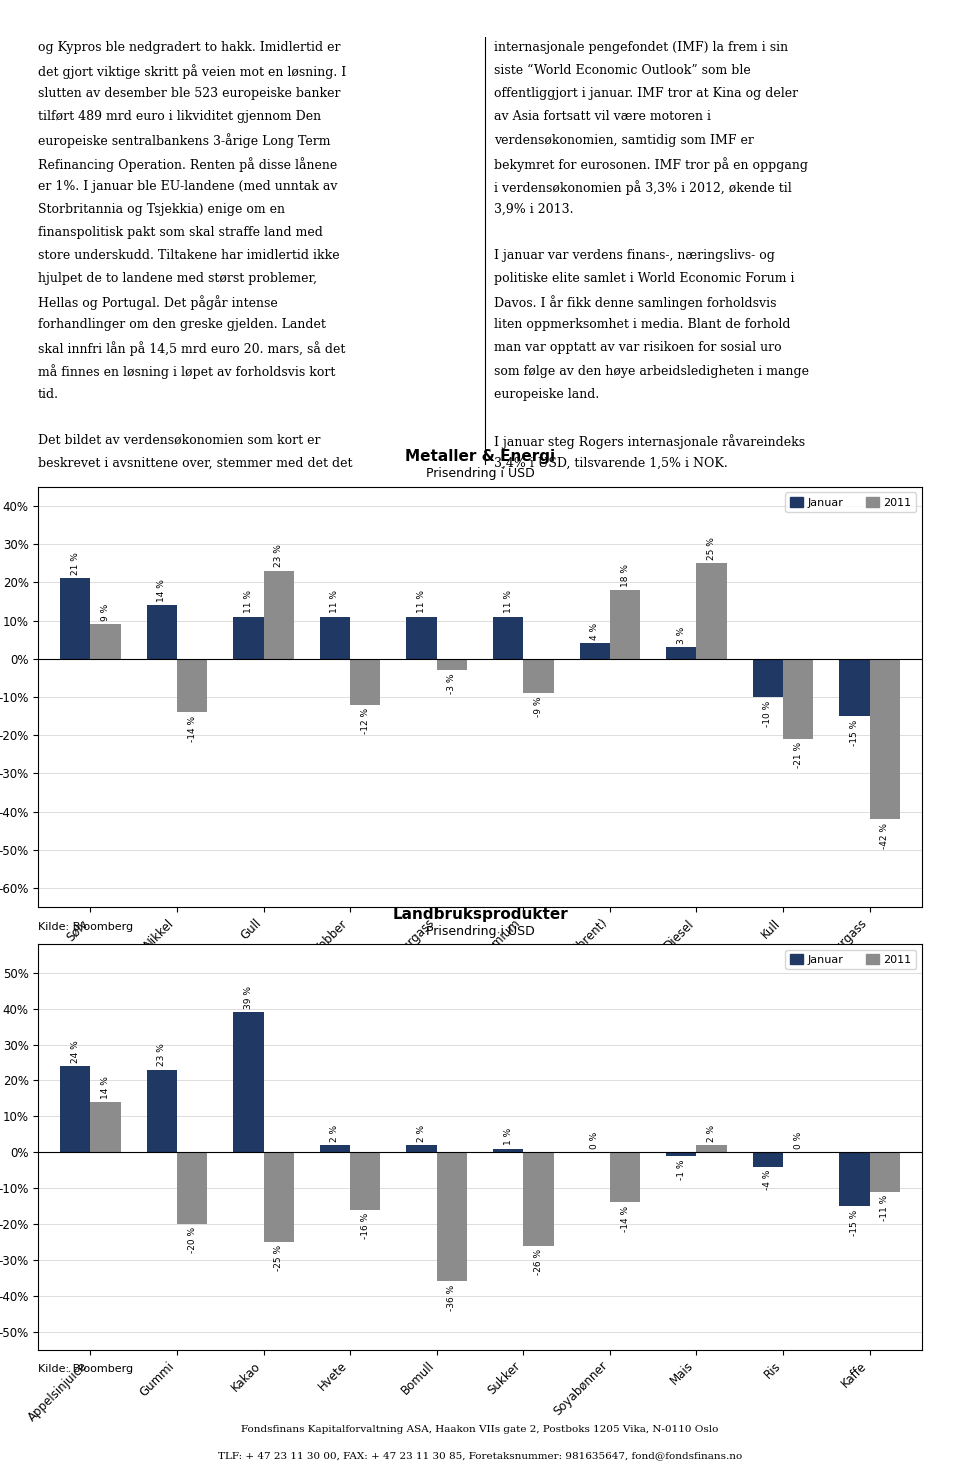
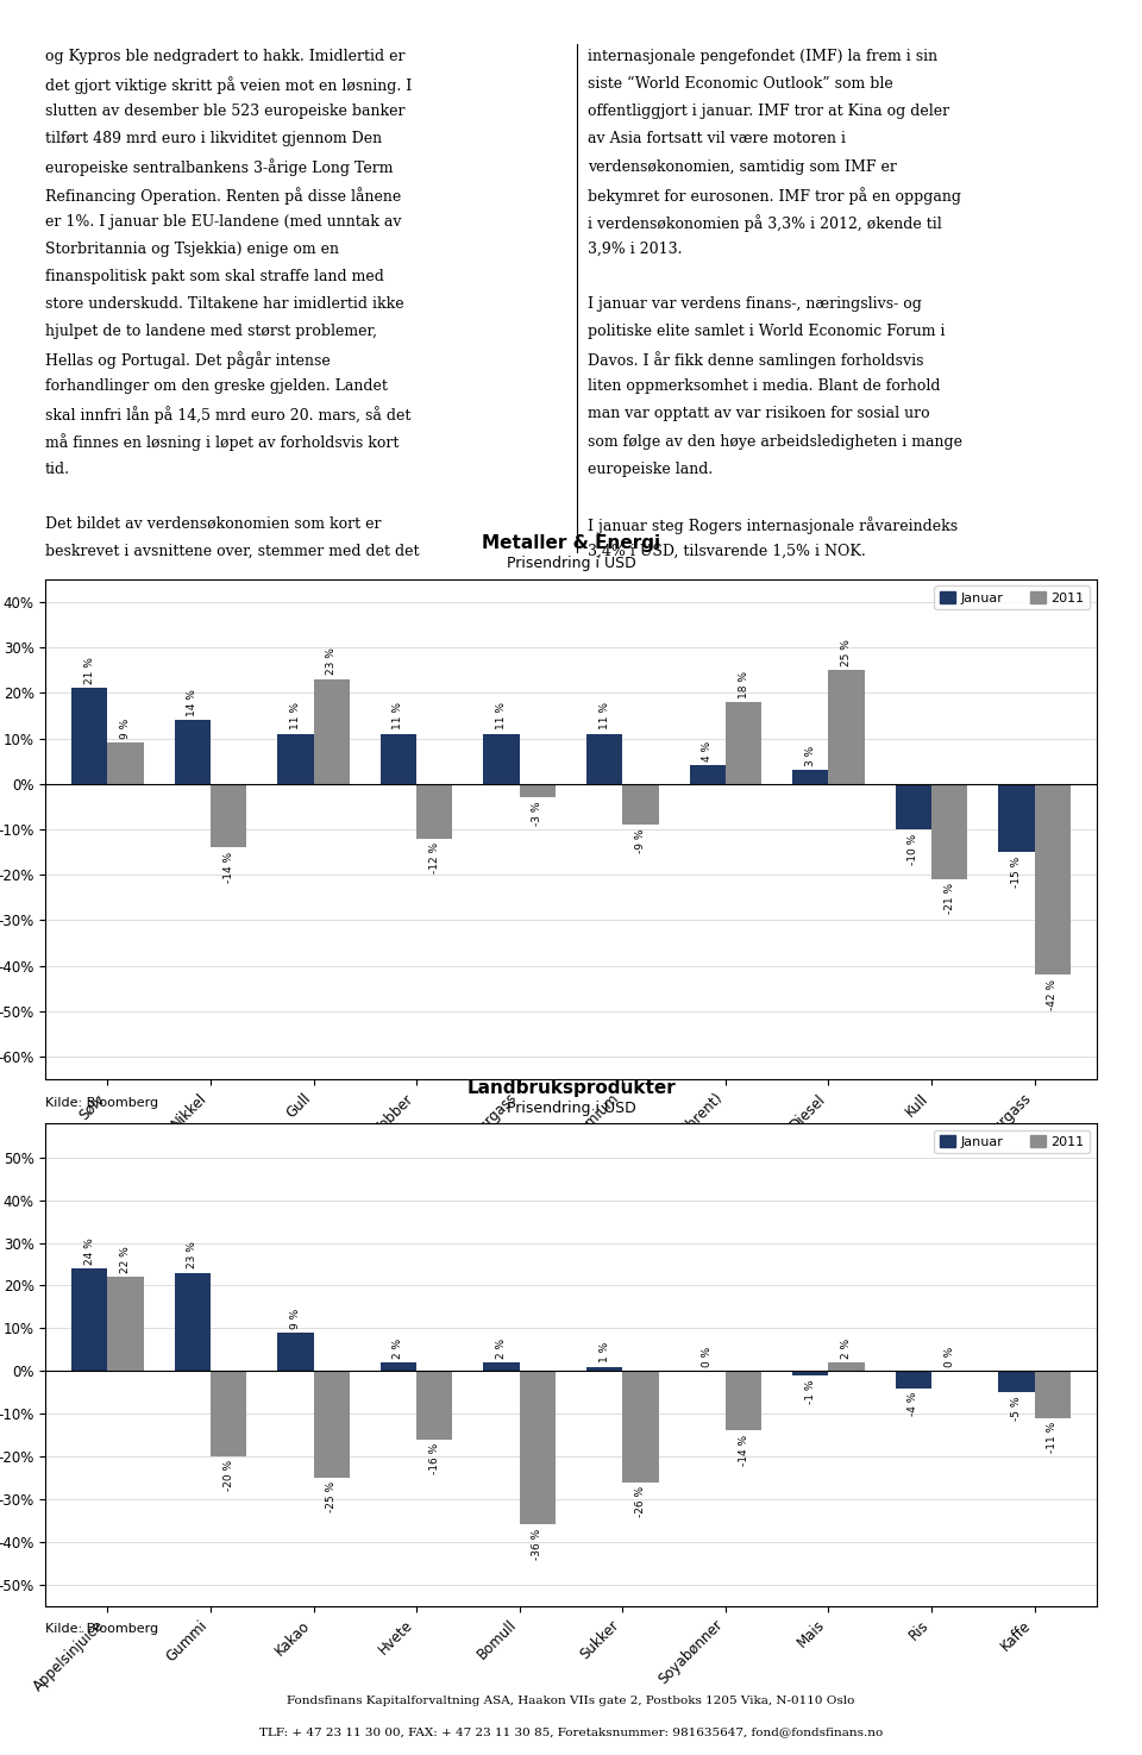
2011/Appelsinjuice: 14 -> 22
Januar/Kakao: 39 -> 9
Januar/Kaffe: -15 -> -5
